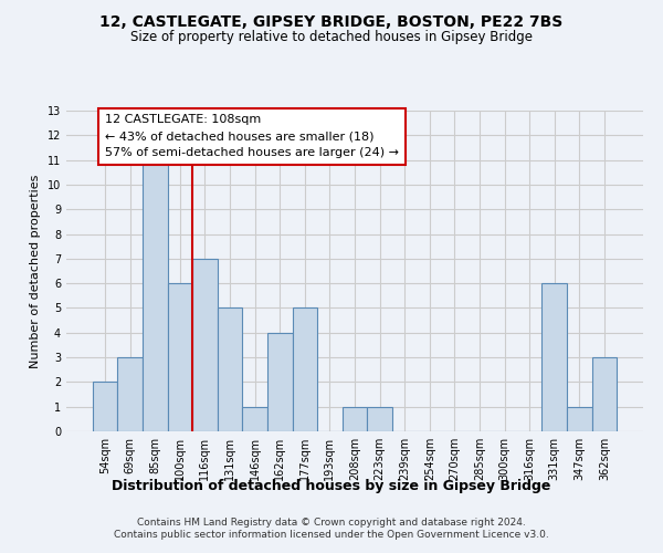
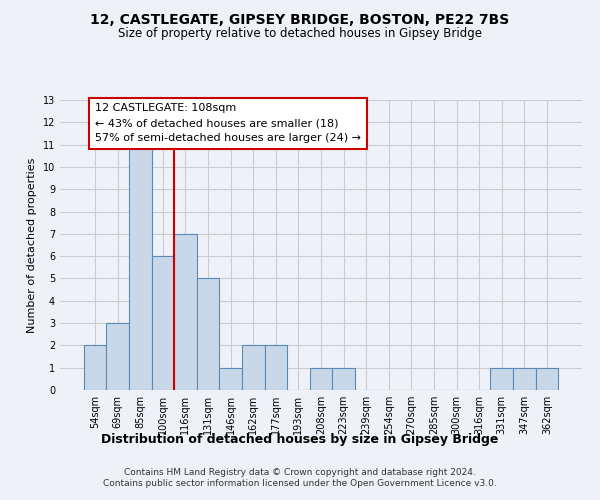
162sqm: 4 -> 2
177sqm: 5 -> 2
331sqm: 6 -> 1
362sqm: 3 -> 1
